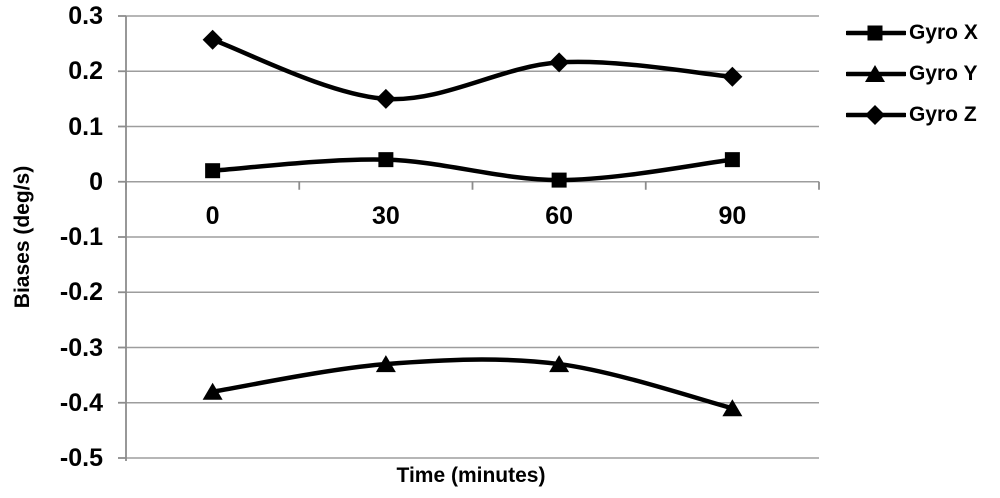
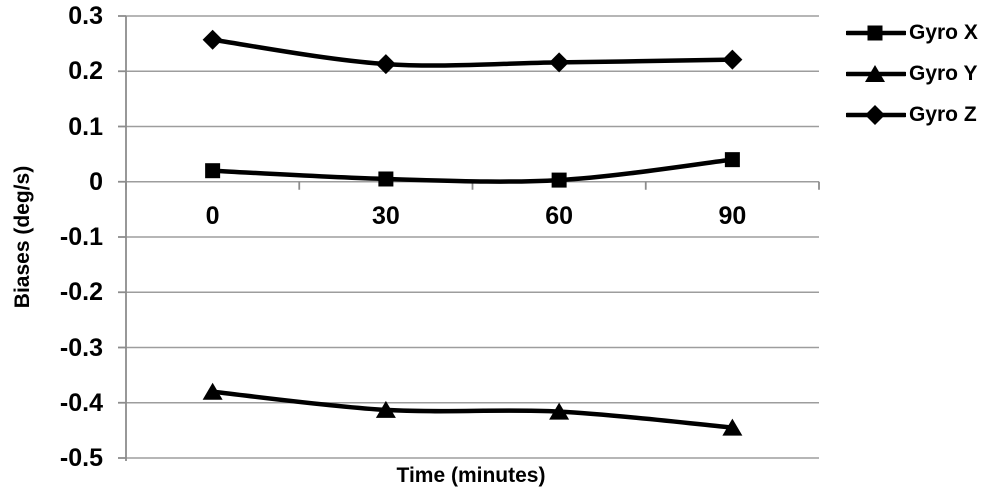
Gyro X/30: 0.04 -> 0.01
Gyro Y/30: -0.33 -> -0.41
Gyro Z/30: 0.15 -> 0.21
Gyro Y/60: -0.33 -> -0.42
Gyro Y/90: -0.41 -> -0.45
Gyro Z/90: 0.19 -> 0.22
